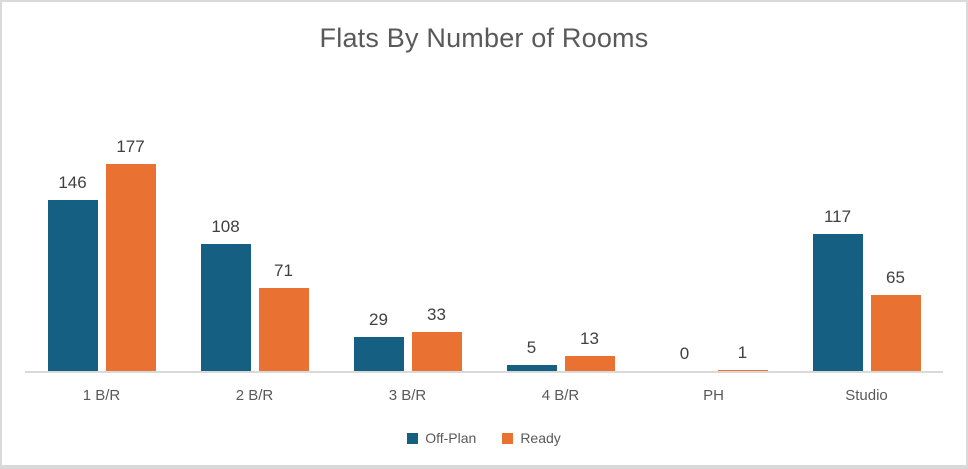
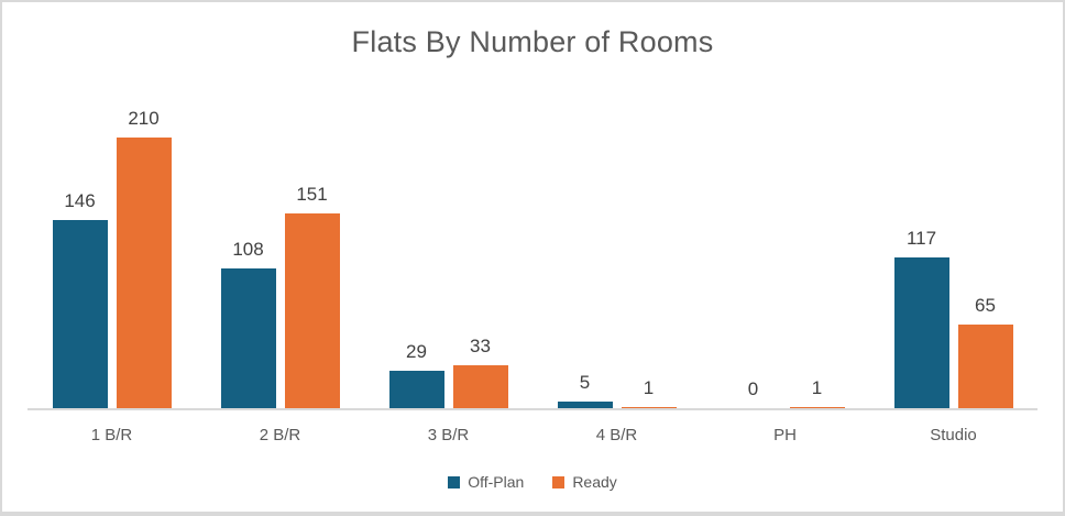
Ready/1 B/R: 177 -> 210
Ready/2 B/R: 71 -> 151
Ready/4 B/R: 13 -> 1
